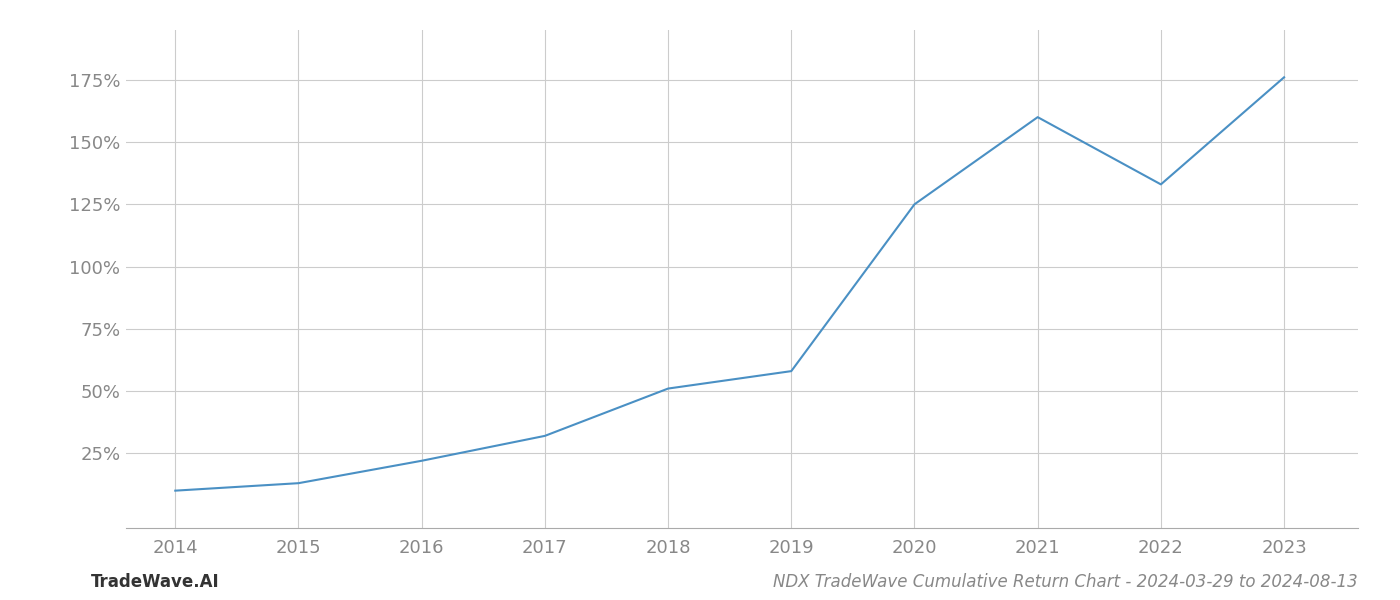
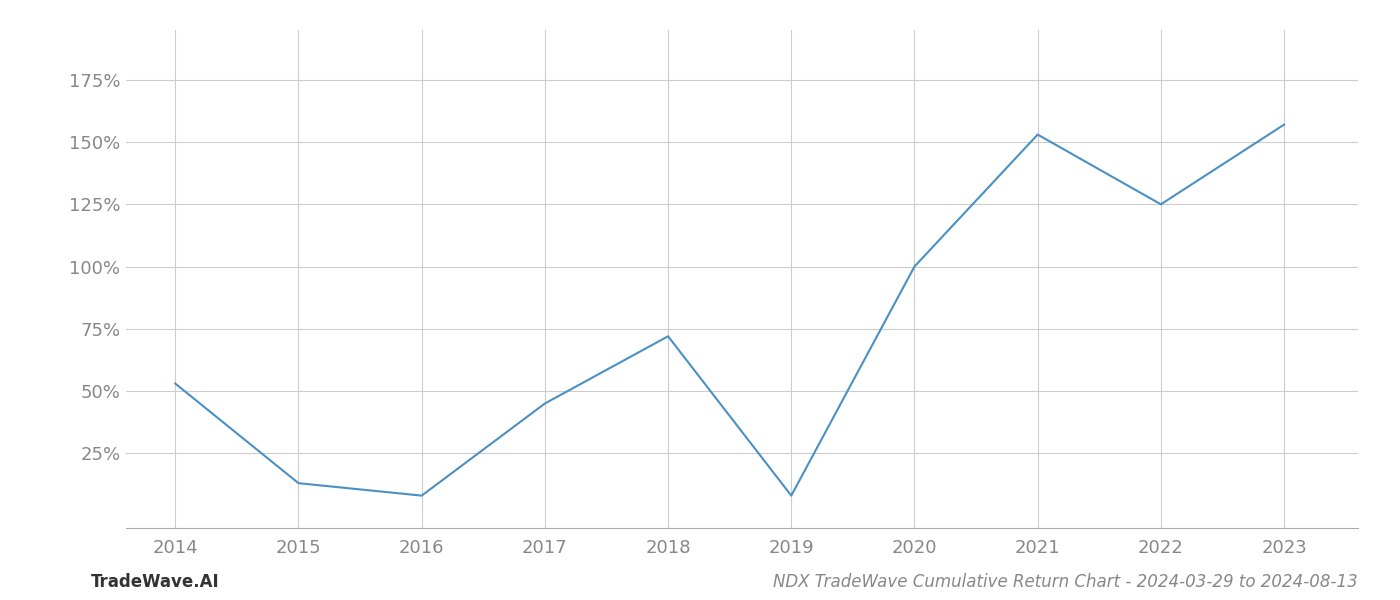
2014: 10% -> 53%
2016: 22% -> 8%
2017: 32% -> 45%
2018: 51% -> 72%
2019: 58% -> 8%
2020: 125% -> 100%
2021: 160% -> 153%
2022: 133% -> 125%
2023: 176% -> 157%
